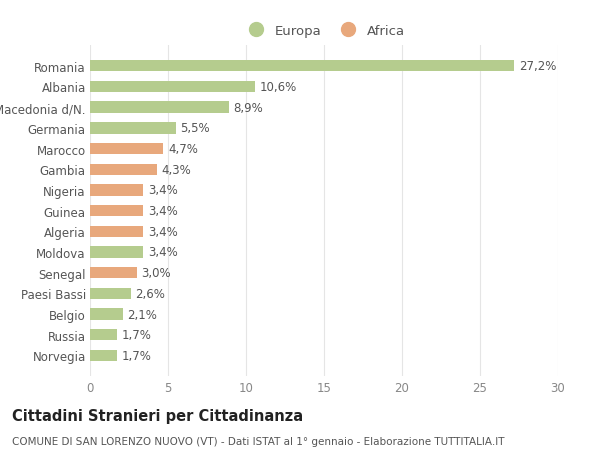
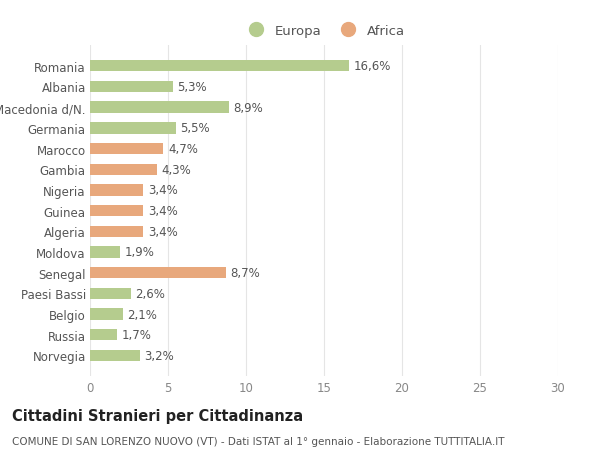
Romania: 27,2% -> 16,6%
Albania: 10,6% -> 5,3%
Moldova: 3,4% -> 1,9%
Senegal: 3,0% -> 8,7%
Norvegia: 1,7% -> 3,2%
